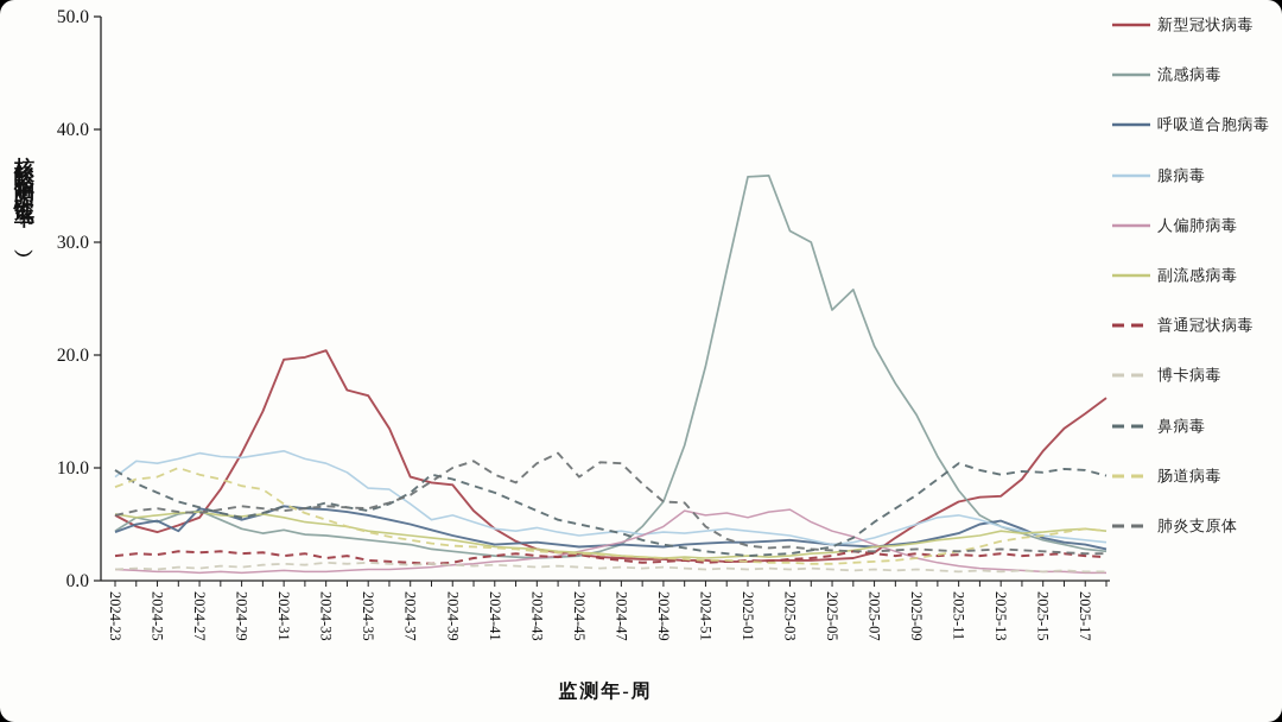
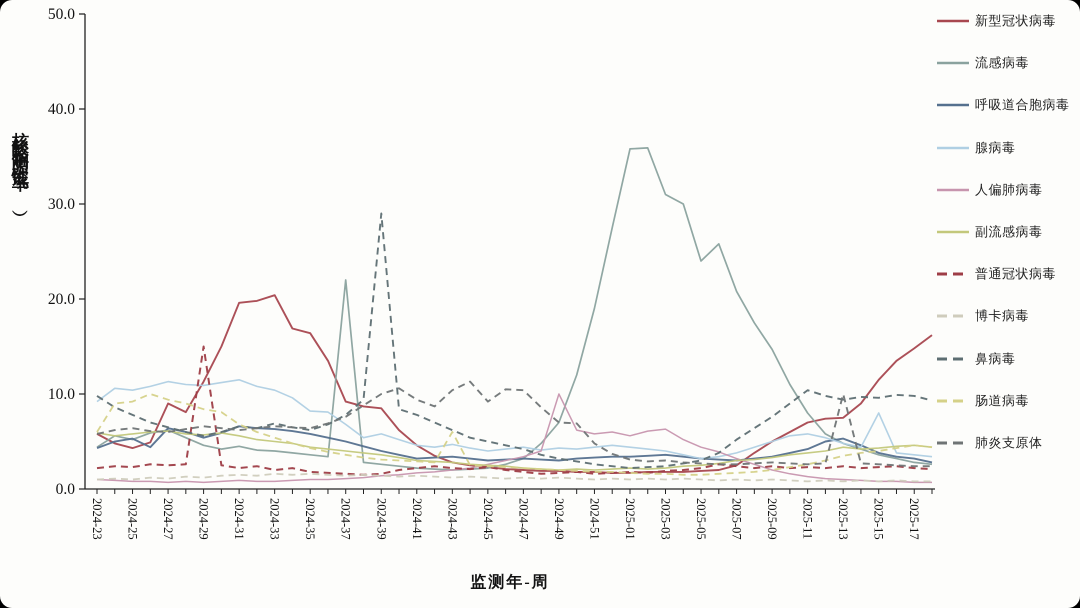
肠道病毒/2024-23: 8 -> 6
新型冠状病毒/2024-27: 6 -> 9
普通冠状病毒/2024-29: 2 -> 15
流感病毒/2024-37: 3 -> 22
鼻病毒/2024-39: 9 -> 29
肠道病毒/2024-43: 3 -> 6
人偏肺病毒/2024-49: 5 -> 10
肺炎支原体/2025-13: 3 -> 10
腺病毒/2025-15: 4 -> 8
